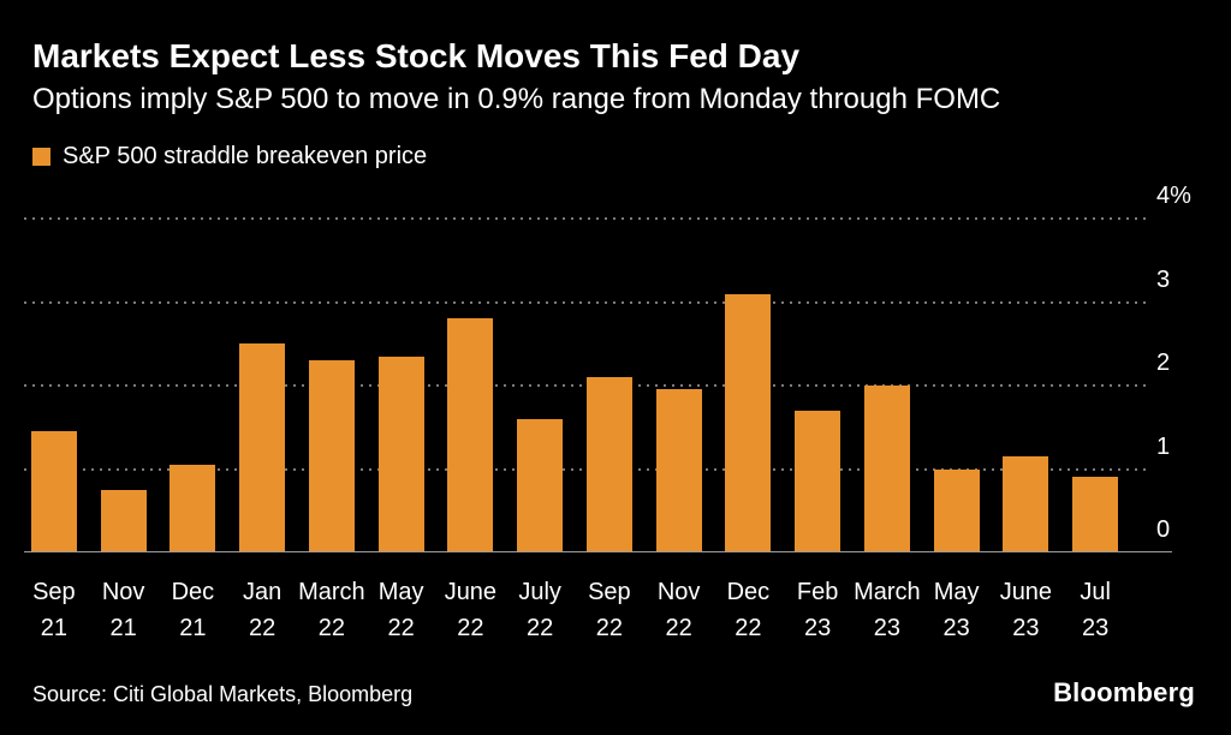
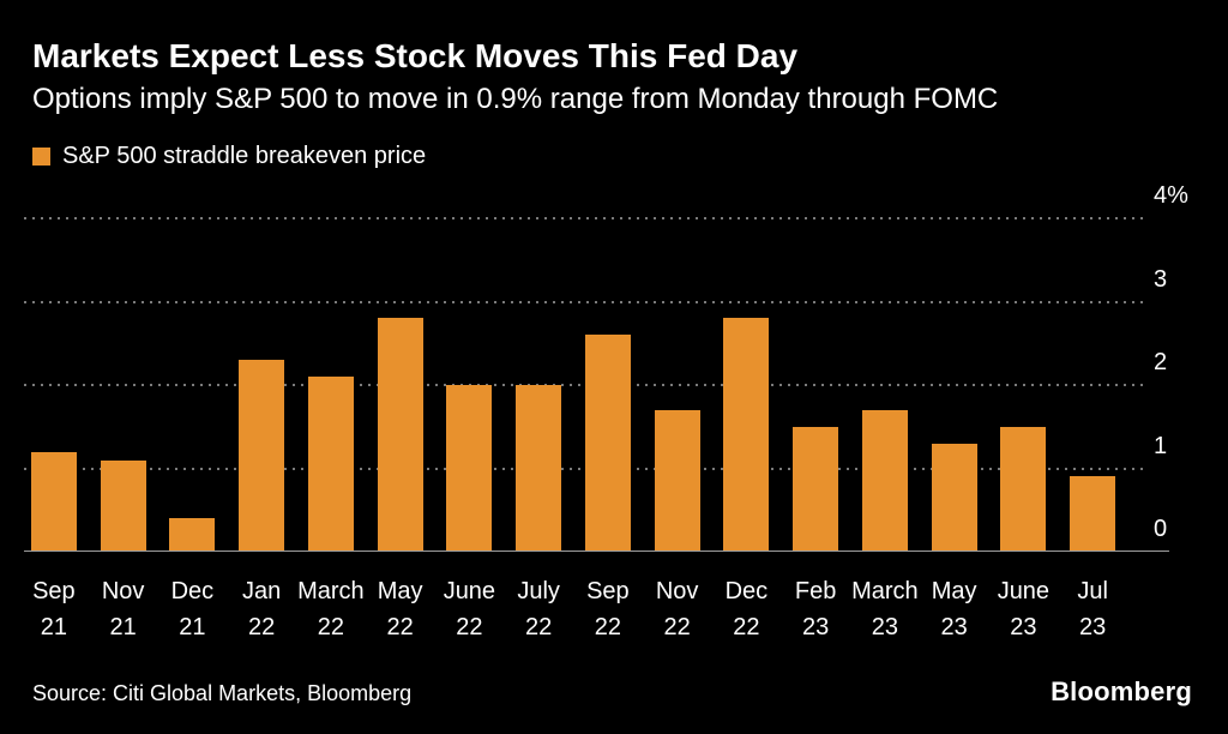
Sep 21: 1.4% -> 1.2%
Nov 21: 0.8% -> 1.1%
Dec 21: 1.1% -> 0.4%
Jan 22: 2.5% -> 2.3%
March 22: 2.3% -> 2.1%
May 22: 2.4% -> 2.8%
June 22: 2.8% -> 2.0%
July 22: 1.6% -> 2.0%
Sep 22: 2.1% -> 2.6%
Nov 22: 1.9% -> 1.7%
Dec 22: 3.1% -> 2.8%
Feb 23: 1.7% -> 1.5%
March 23: 2.0% -> 1.7%
May 23: 1.0% -> 1.3%
June 23: 1.1% -> 1.5%
